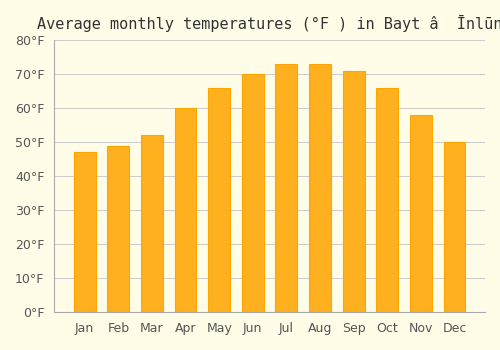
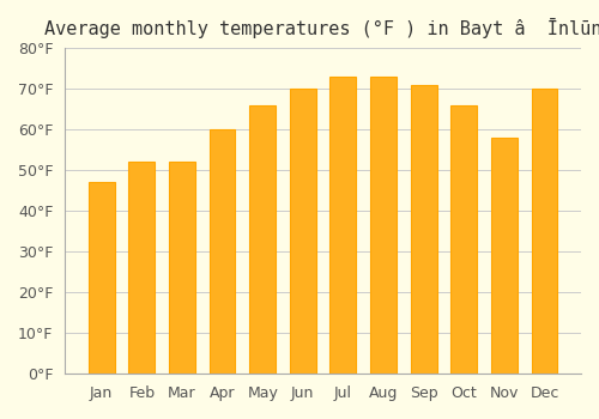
Feb: 49°F -> 52°F
Dec: 50°F -> 70°F
